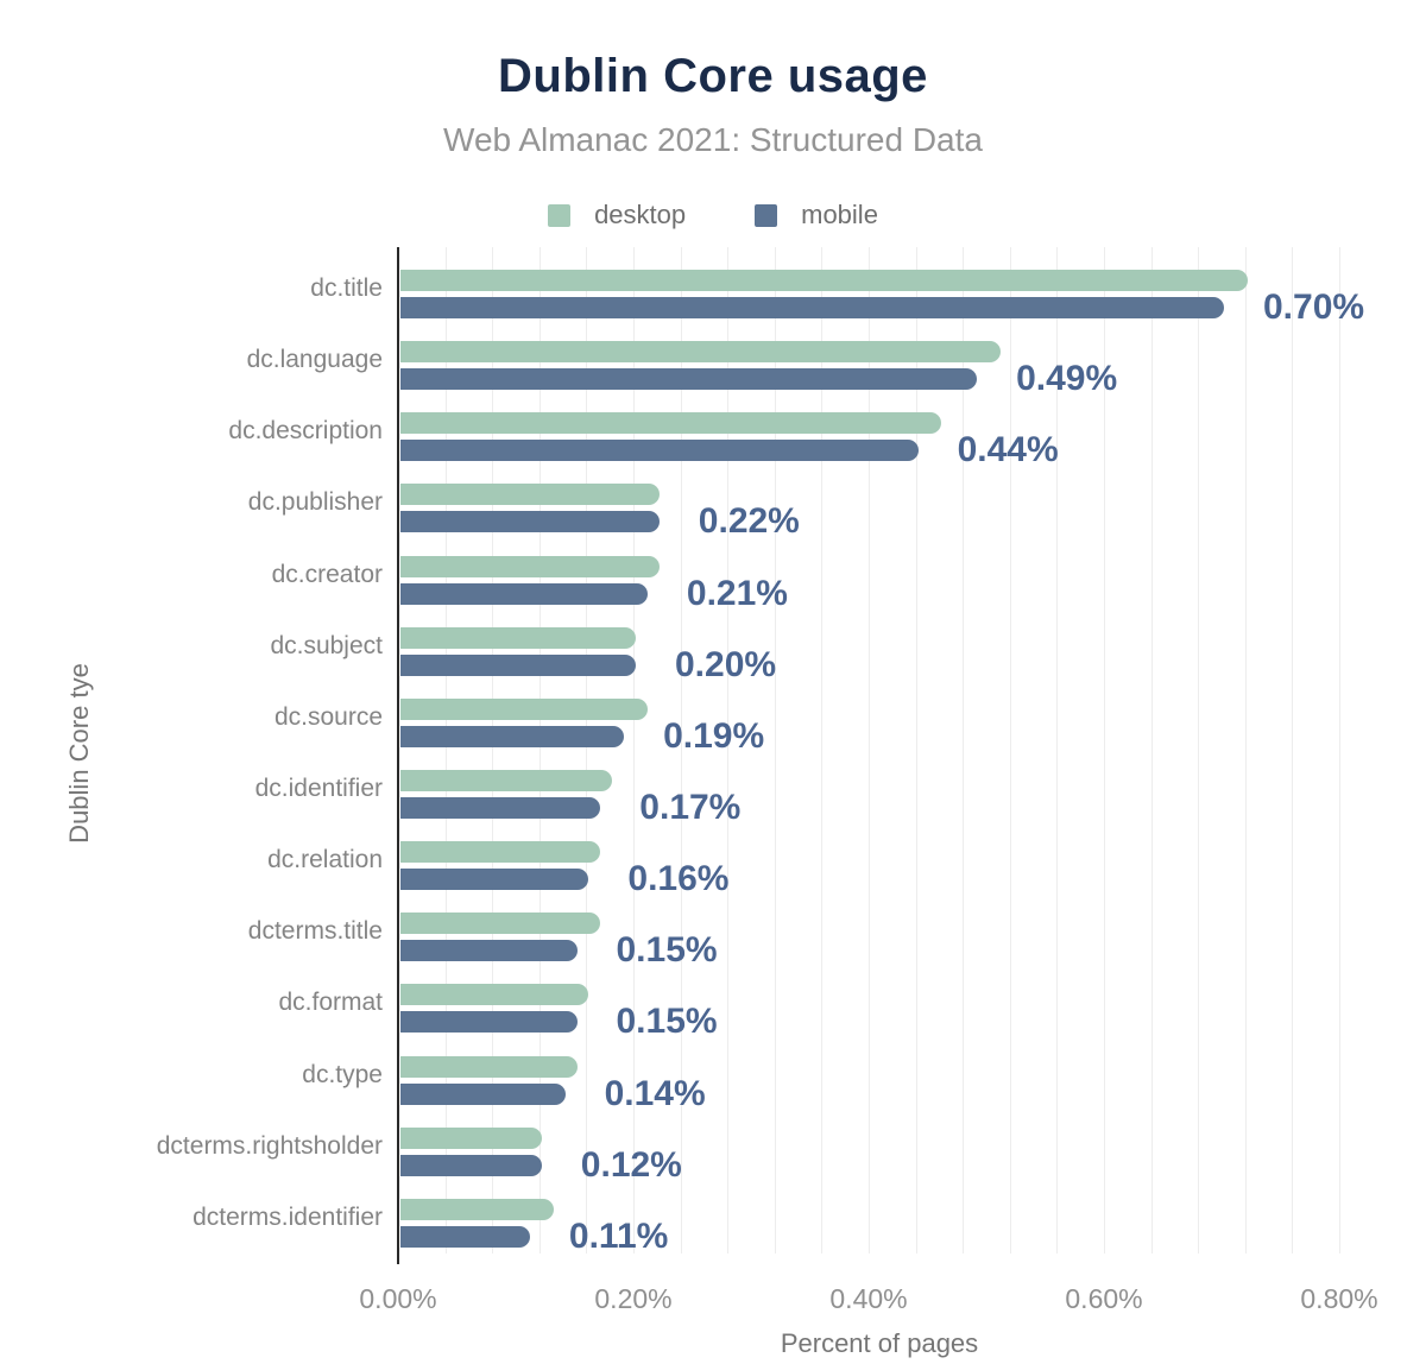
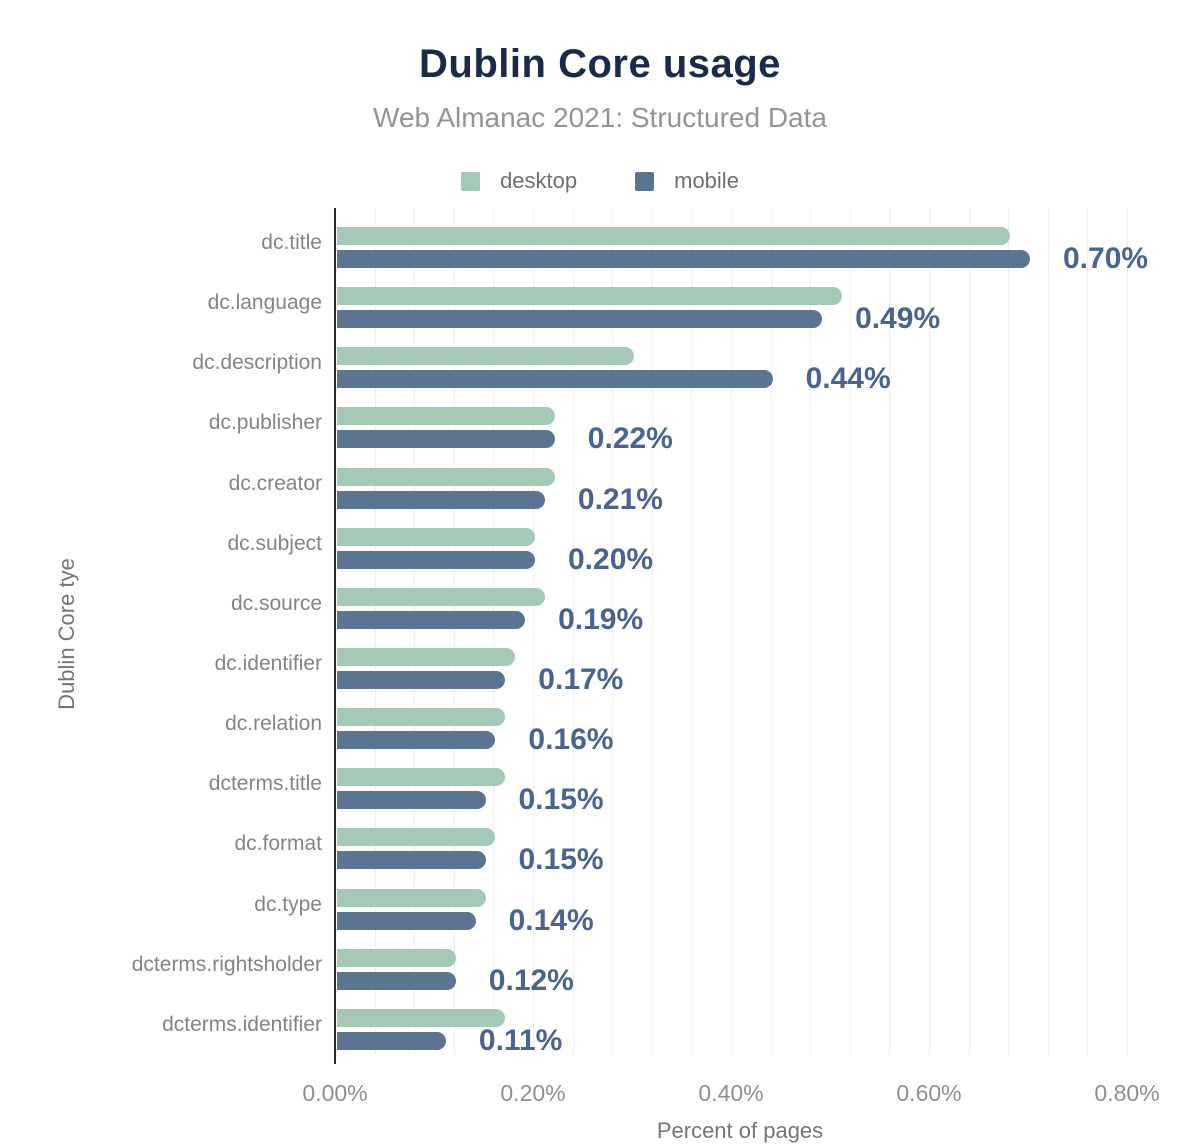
desktop/dc.title: 0.72% -> 0.68%
desktop/dc.description: 0.46% -> 0.30%
desktop/dcterms.identifier: 0.13% -> 0.17%
